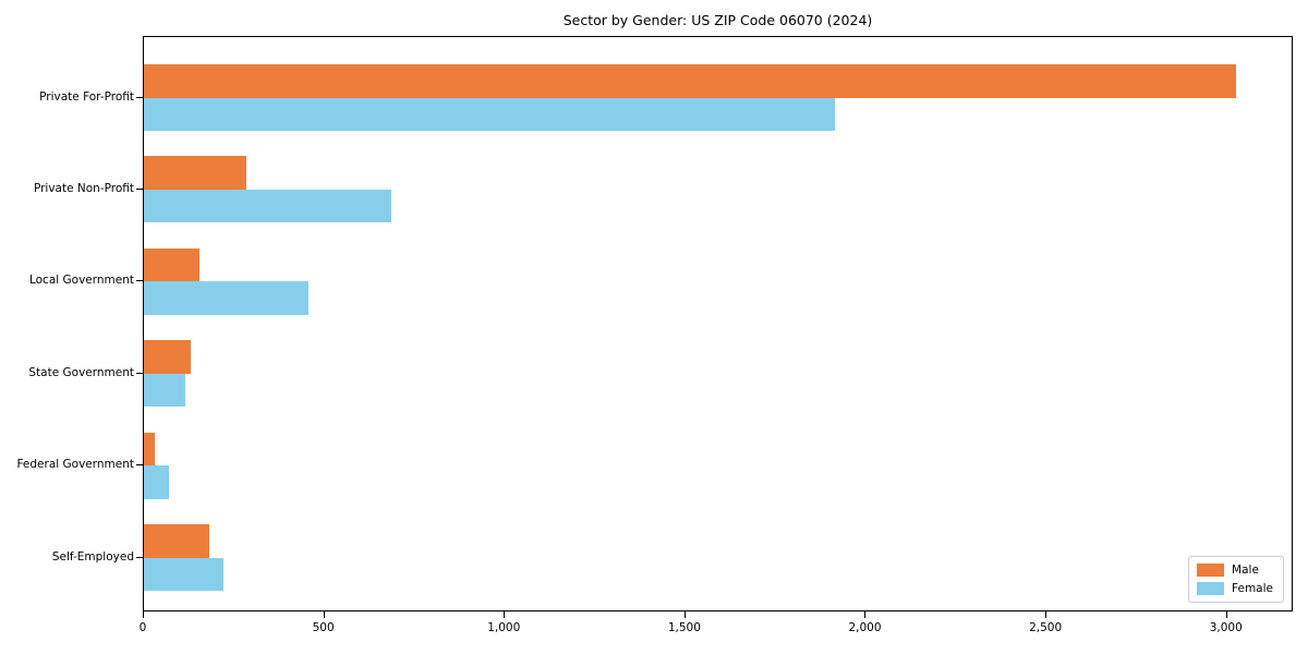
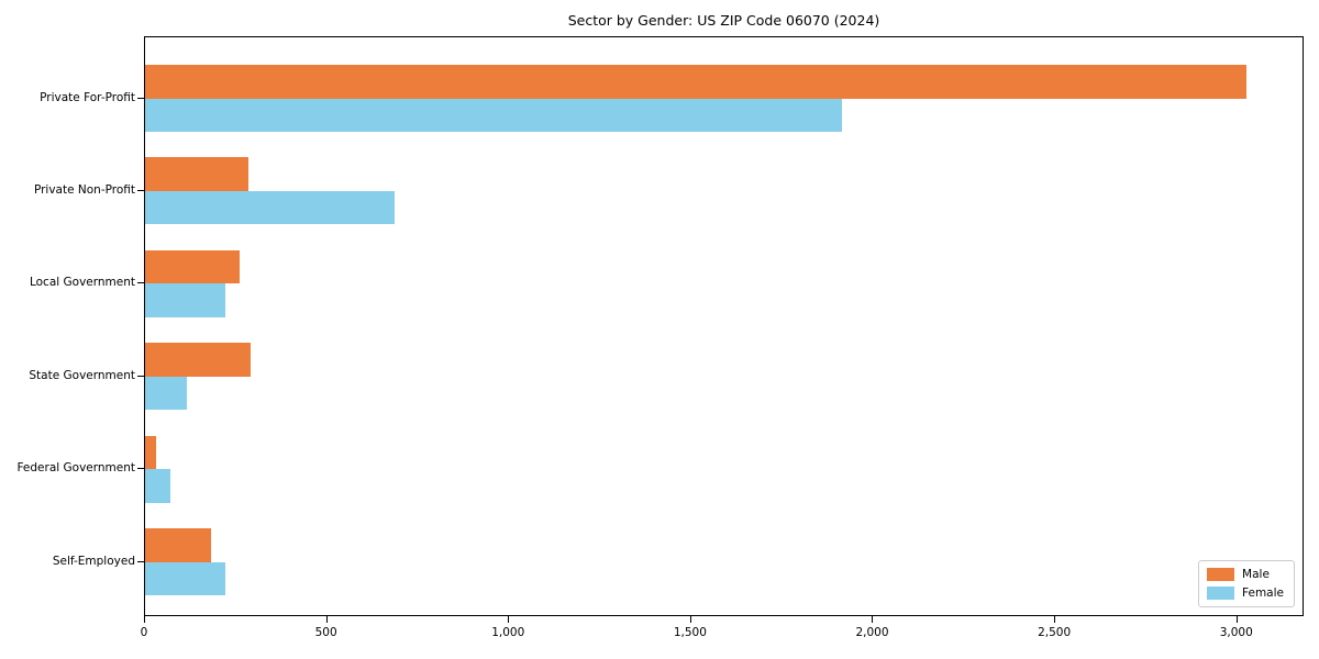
Male/Local Government: 160 -> 260
Female/Local Government: 460 -> 220
Male/State Government: 130 -> 290
